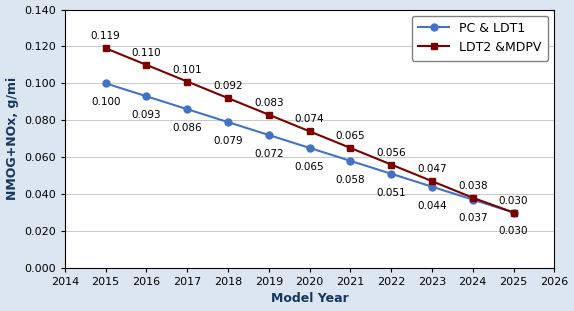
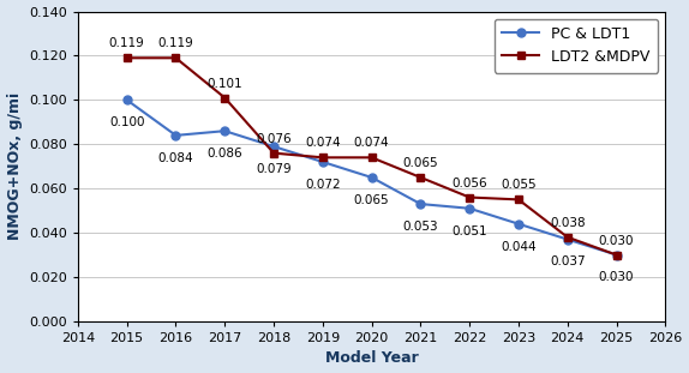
PC & LDT1/2016: 0.093 -> 0.084
LDT2 &MDPV/2016: 0.110 -> 0.119
LDT2 &MDPV/2018: 0.092 -> 0.076
LDT2 &MDPV/2019: 0.083 -> 0.074
PC & LDT1/2021: 0.058 -> 0.053
LDT2 &MDPV/2023: 0.047 -> 0.055
